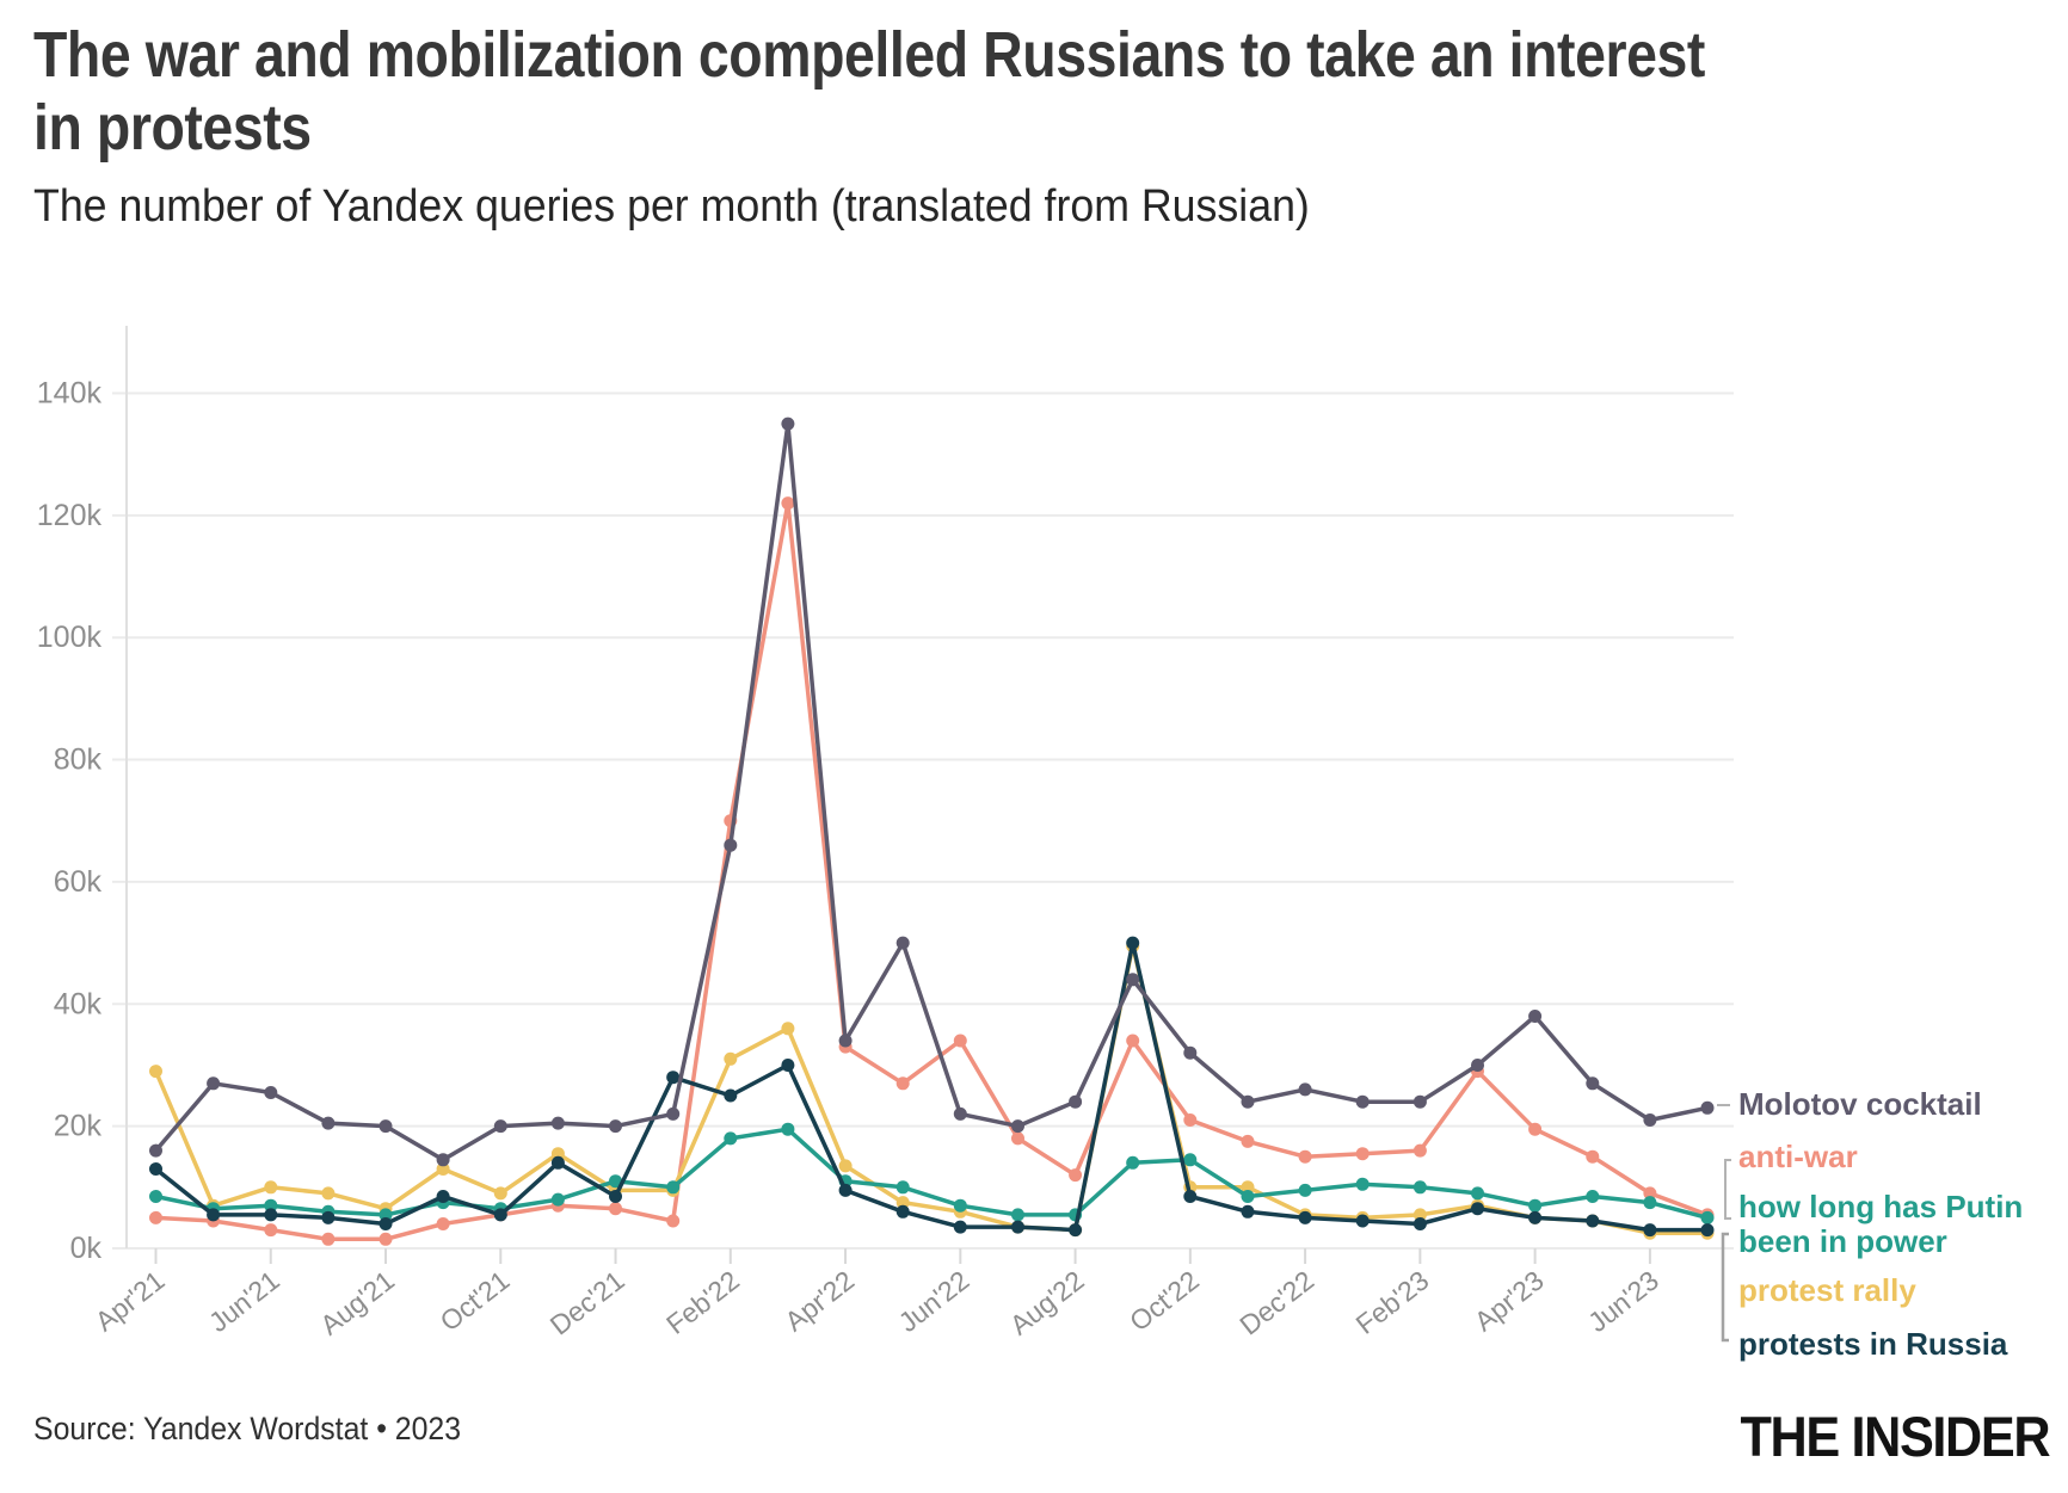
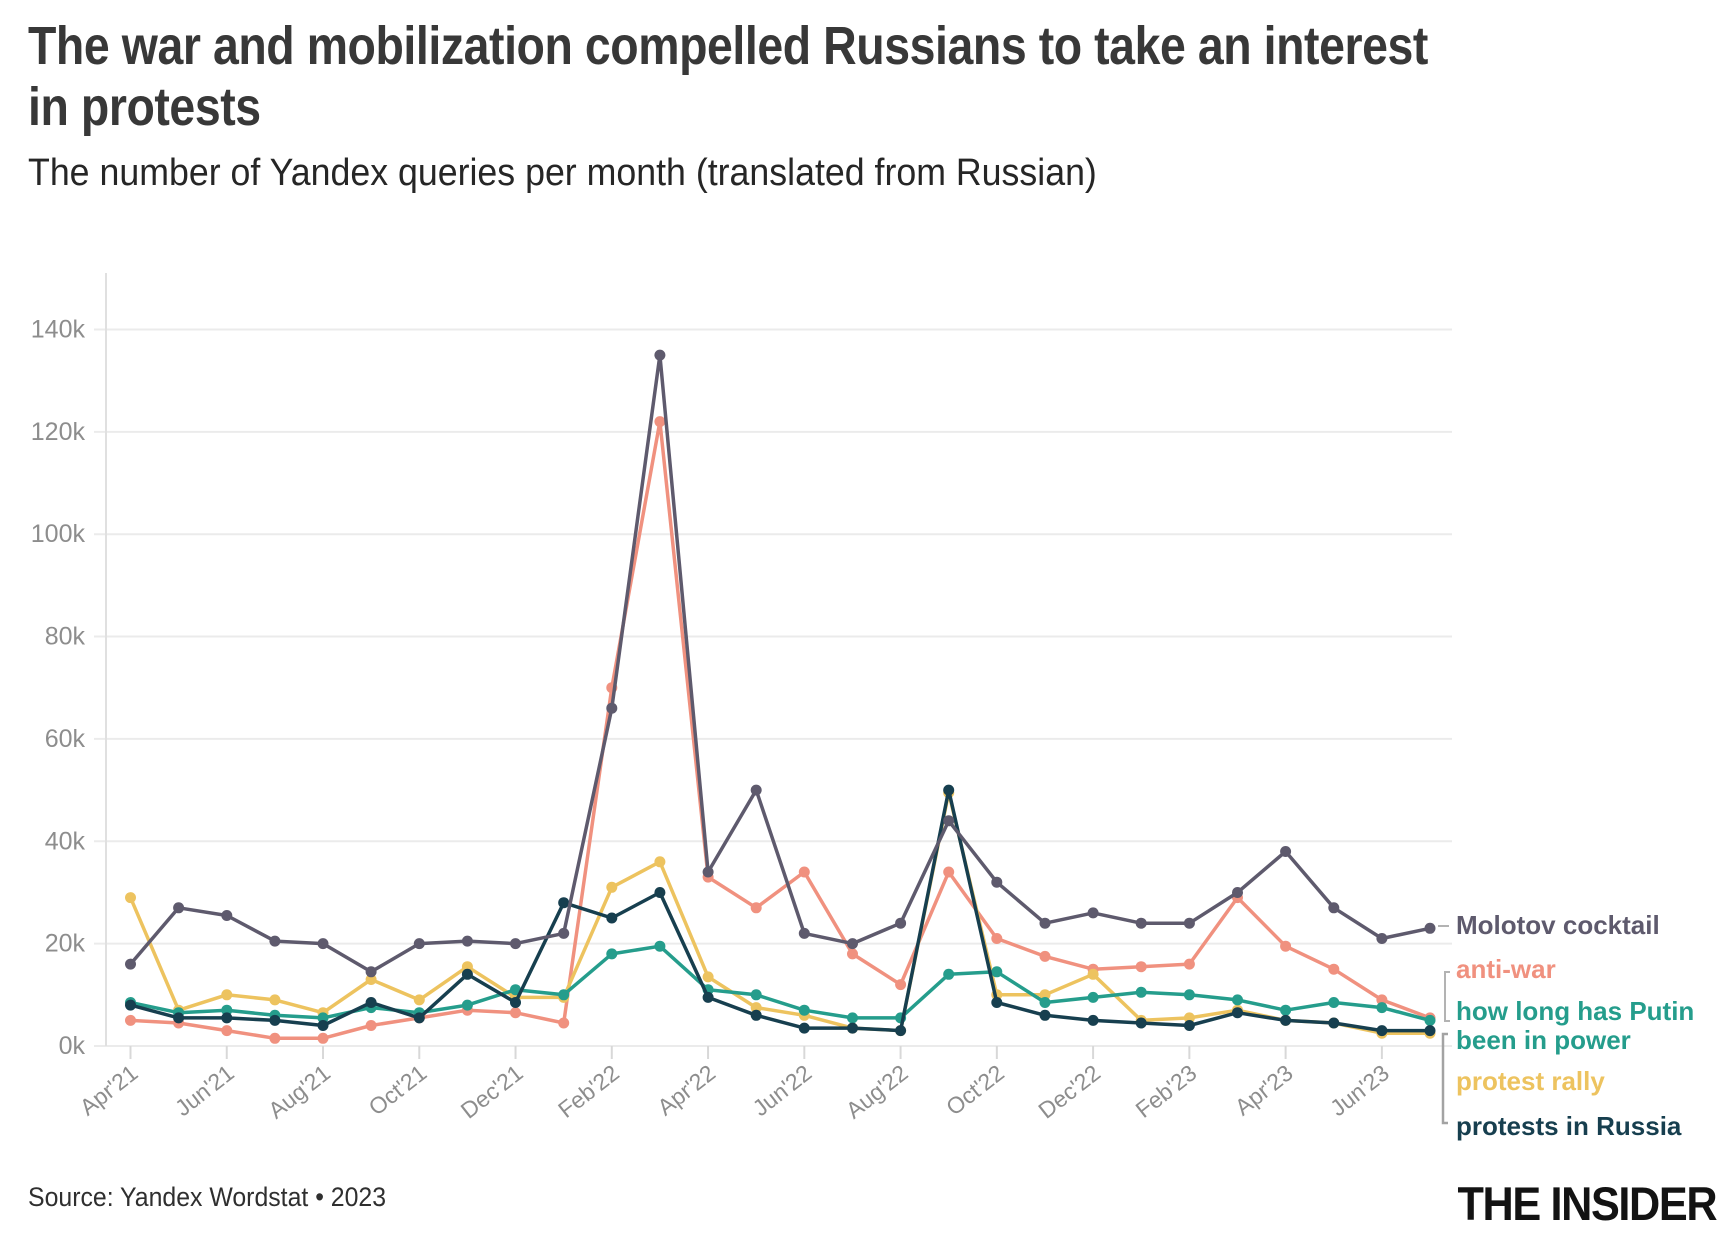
protests in Russia/Apr'21: 13k -> 8k
protest rally/Dec'22: 6k -> 14k
